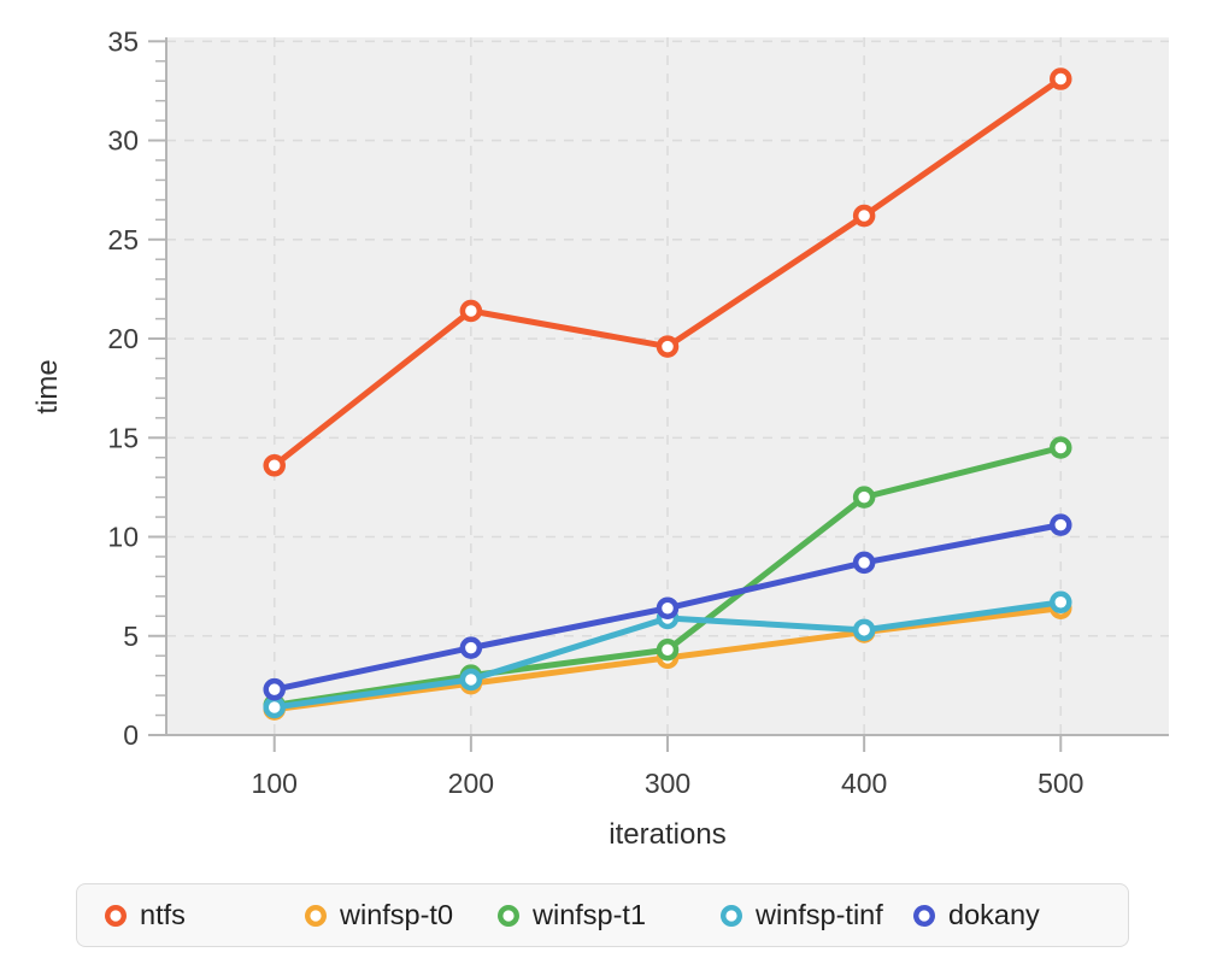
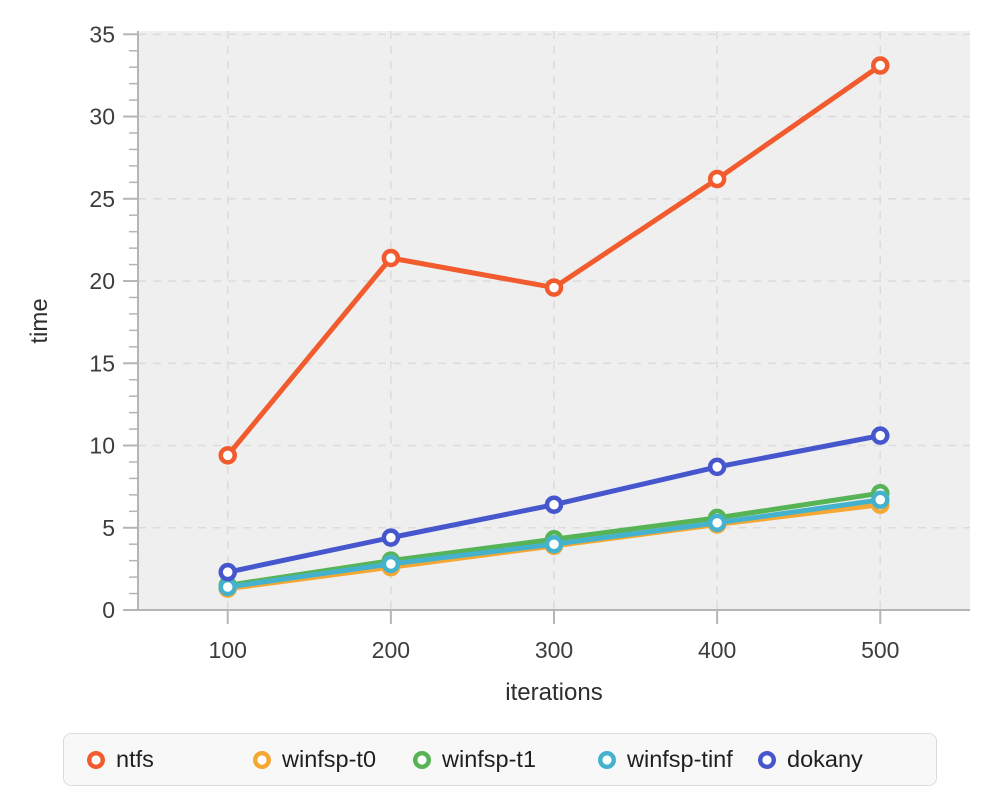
ntfs/100: 13.6 -> 9.4
winfsp-tinf/300: 5.9 -> 4.0
winfsp-t1/400: 12.0 -> 5.6
winfsp-t1/500: 14.5 -> 7.1
